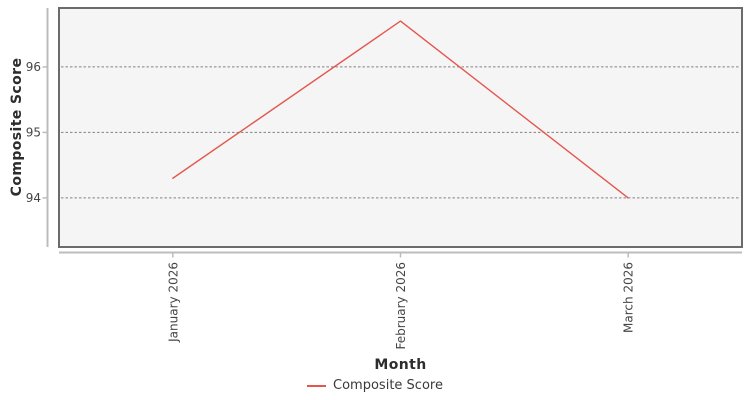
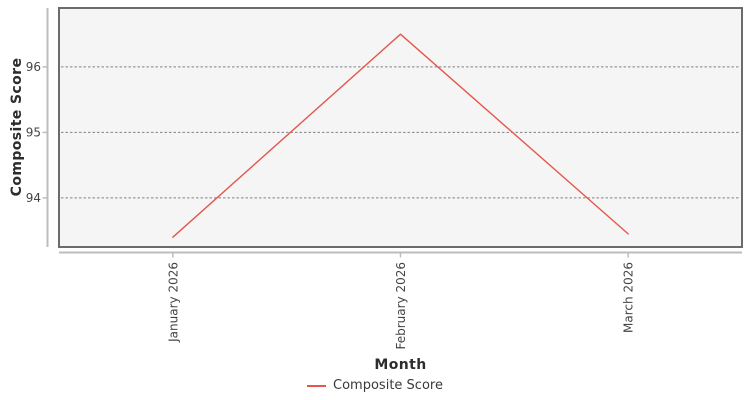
January 2026: 94.3 -> 93.4
February 2026: 96.7 -> 96.5
March 2026: 94.0 -> 93.5
